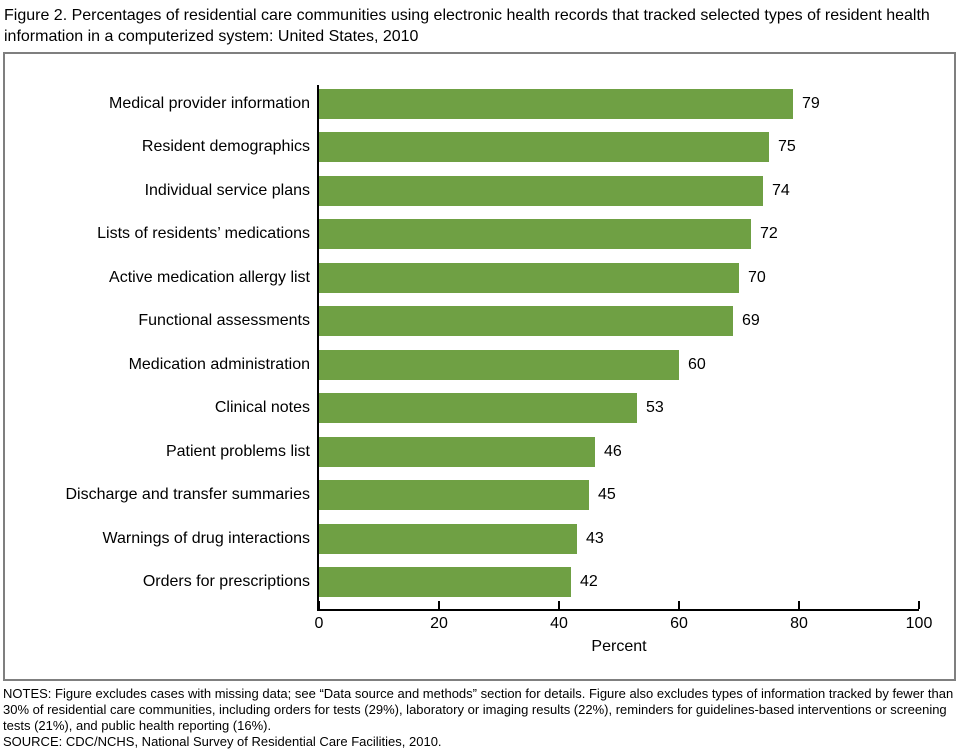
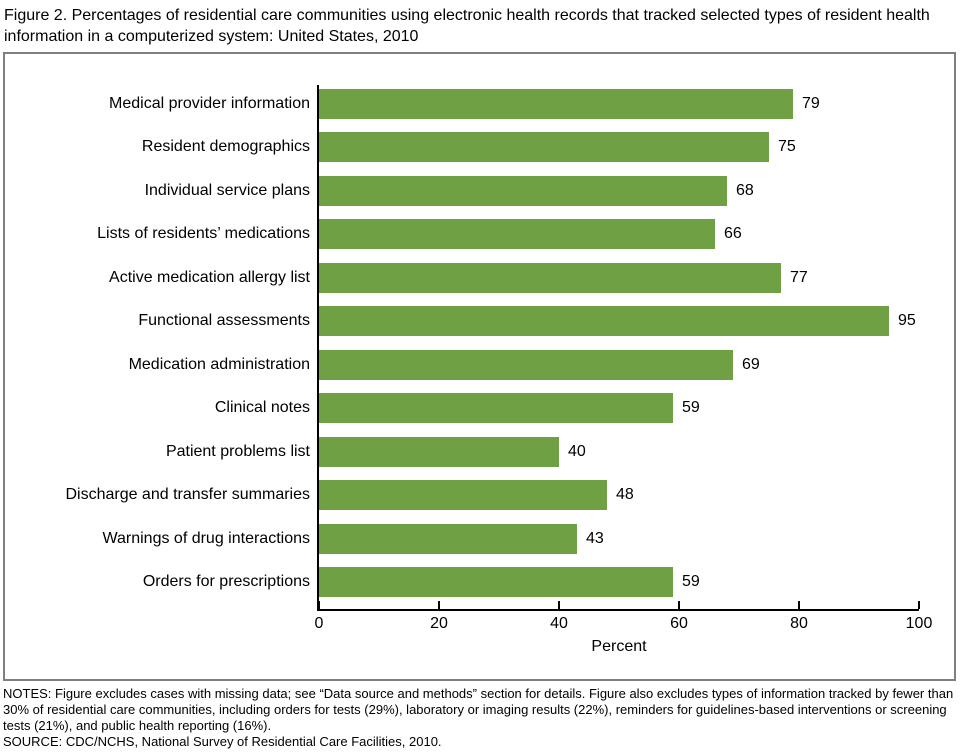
Individual service plans: 74 -> 68
Lists of residents’ medications: 72 -> 66
Active medication allergy list: 70 -> 77
Functional assessments: 69 -> 95
Medication administration: 60 -> 69
Clinical notes: 53 -> 59
Patient problems list: 46 -> 40
Discharge and transfer summaries: 45 -> 48
Orders for prescriptions: 42 -> 59
